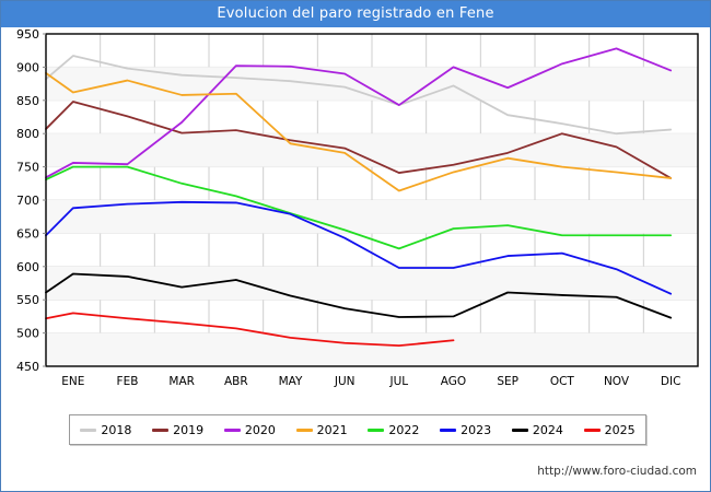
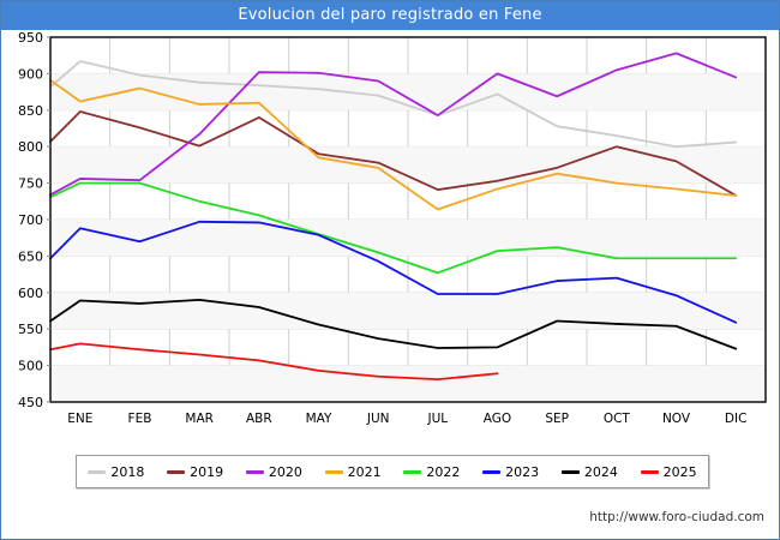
2023/FEB: 690 -> 670
2024/MAR: 570 -> 590
2019/ABR: 800 -> 840
